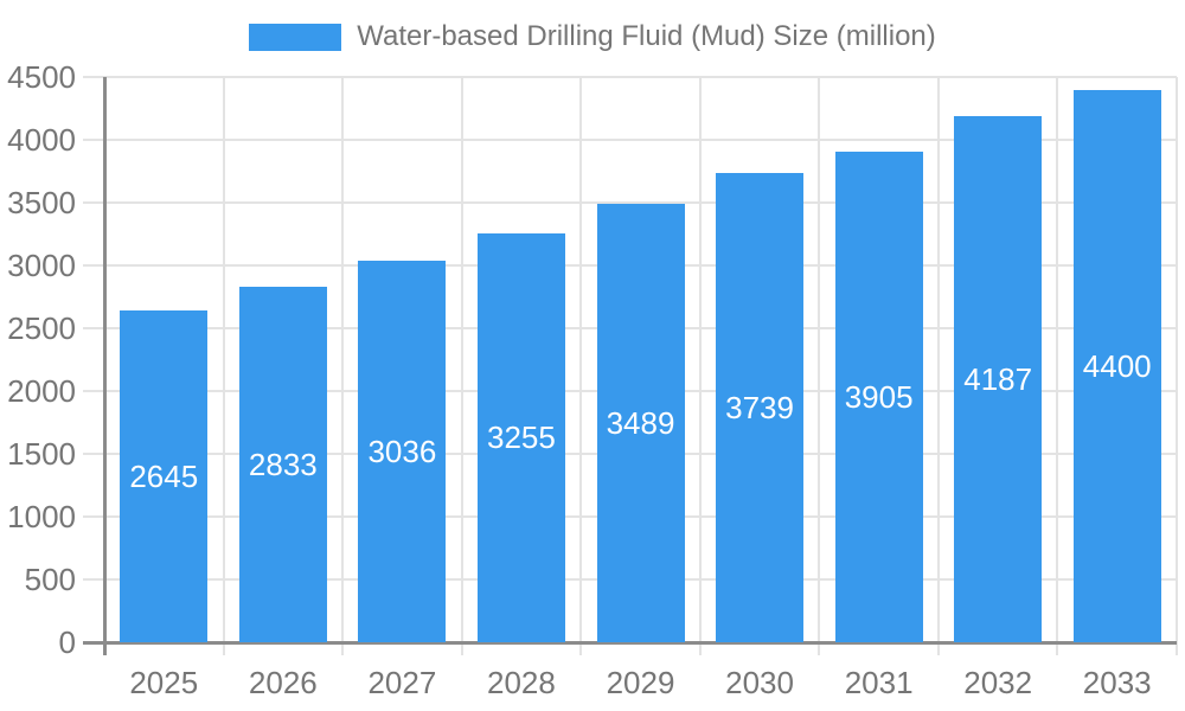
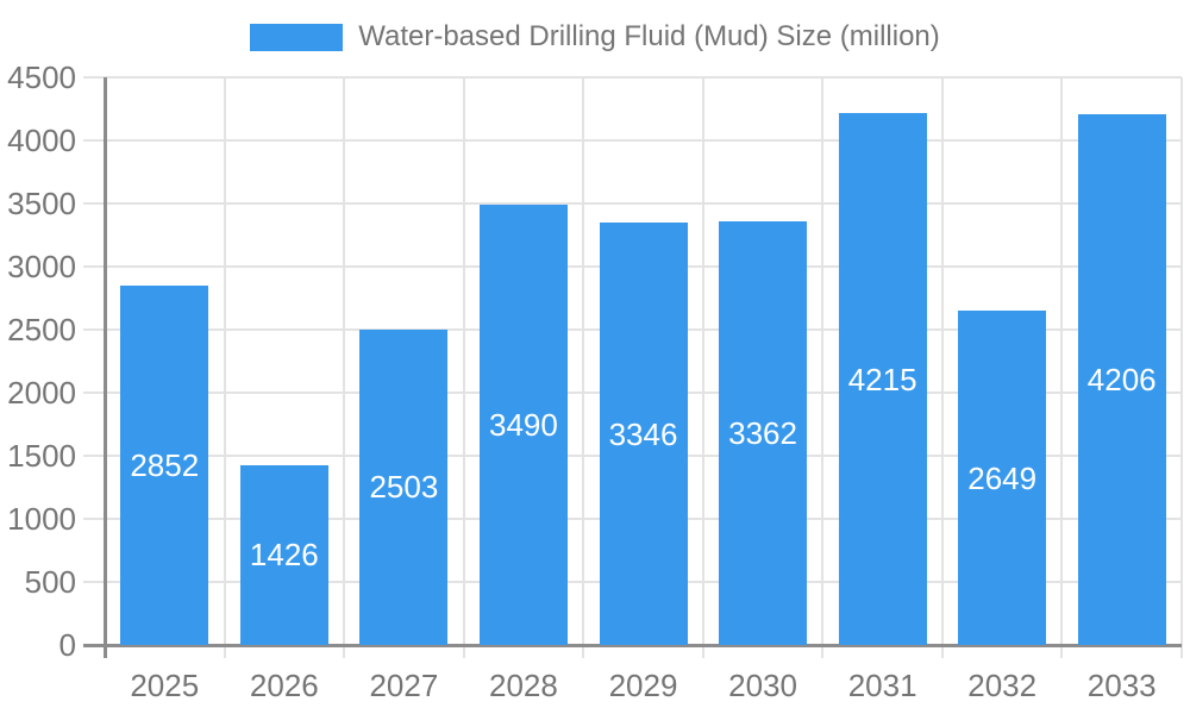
2025: 2645 -> 2852
2026: 2833 -> 1426
2027: 3036 -> 2503
2028: 3255 -> 3490
2029: 3489 -> 3346
2030: 3739 -> 3362
2031: 3905 -> 4215
2032: 4187 -> 2649
2033: 4400 -> 4206
